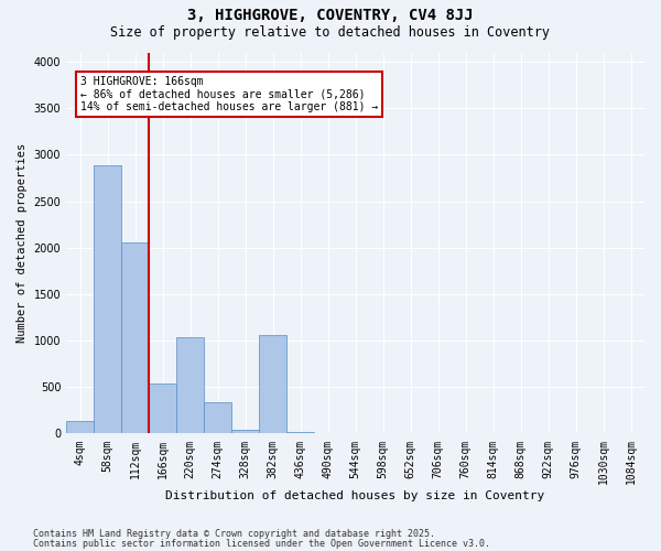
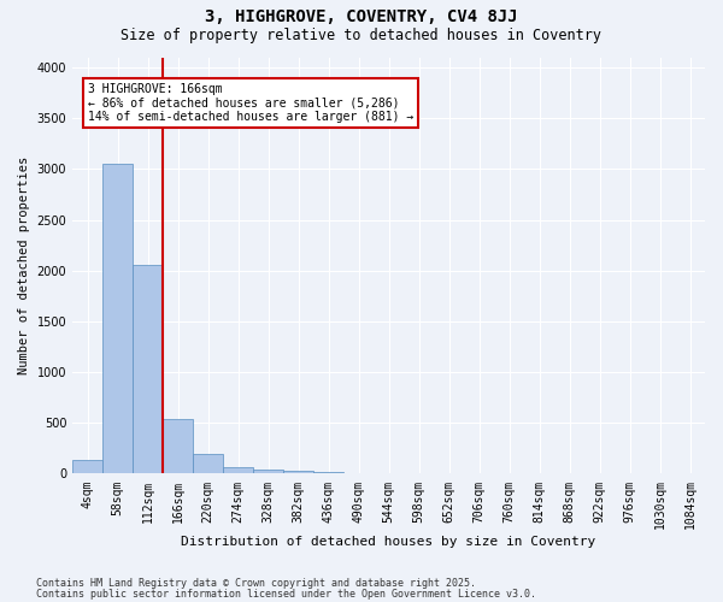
58sqm: 2880 -> 3050
220sqm: 1040 -> 200
274sqm: 340 -> 70
382sqm: 1060 -> 30
